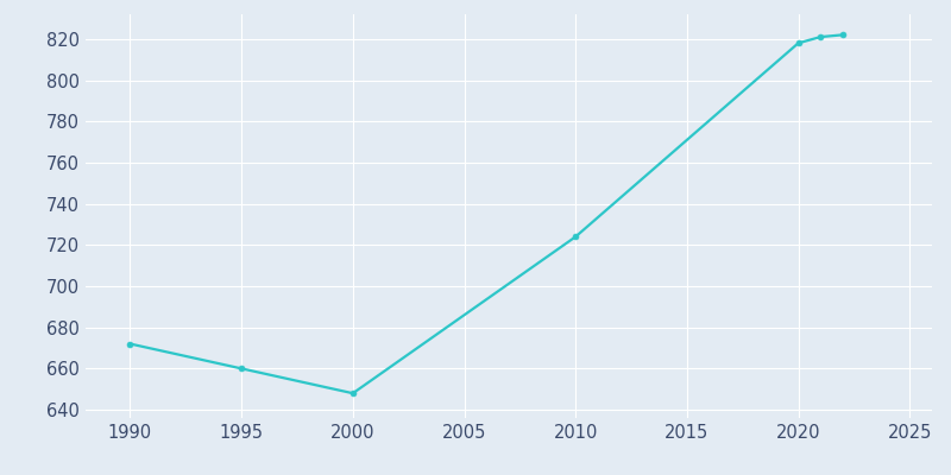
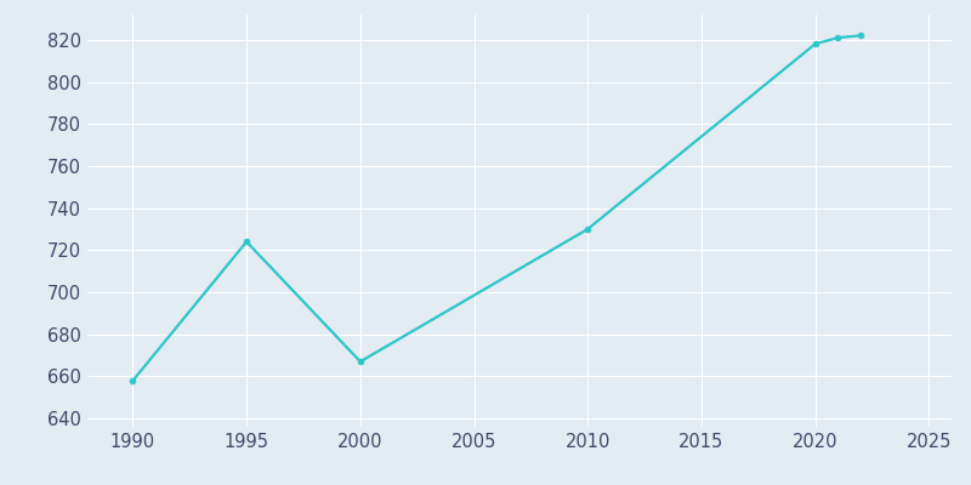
1990: 672 -> 658
1995: 660 -> 724
2000: 648 -> 667
2010: 724 -> 730
